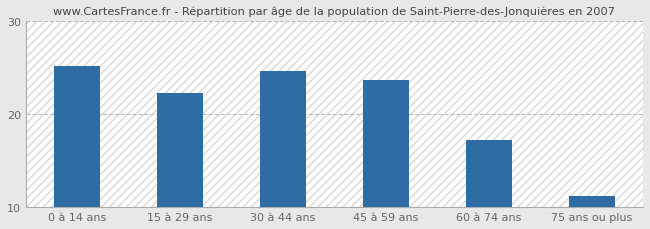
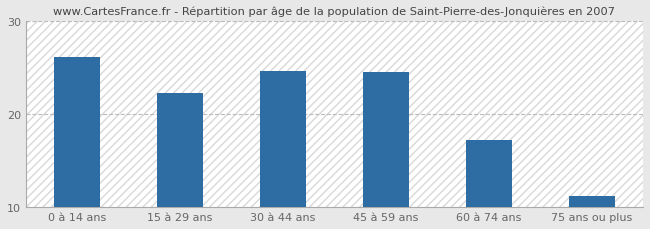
0 à 14 ans: 25.2 -> 26.2
45 à 59 ans: 23.7 -> 24.6
